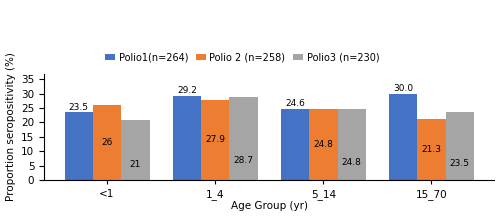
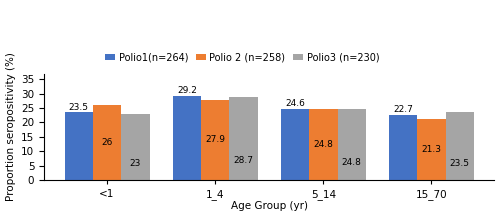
Polio3 (n=230)/<1: 21 -> 23
Polio1(n=264)/15_70: 30.0 -> 22.7
